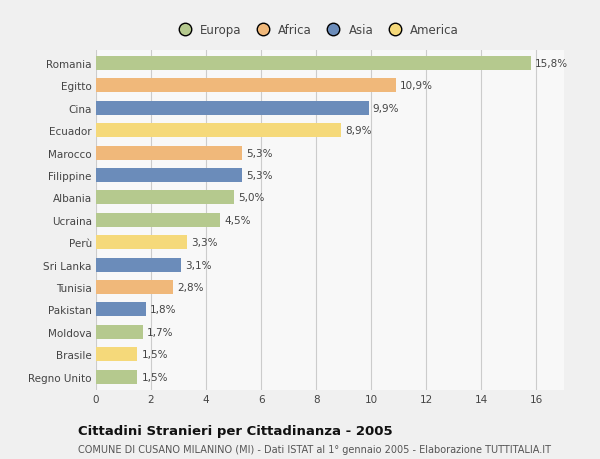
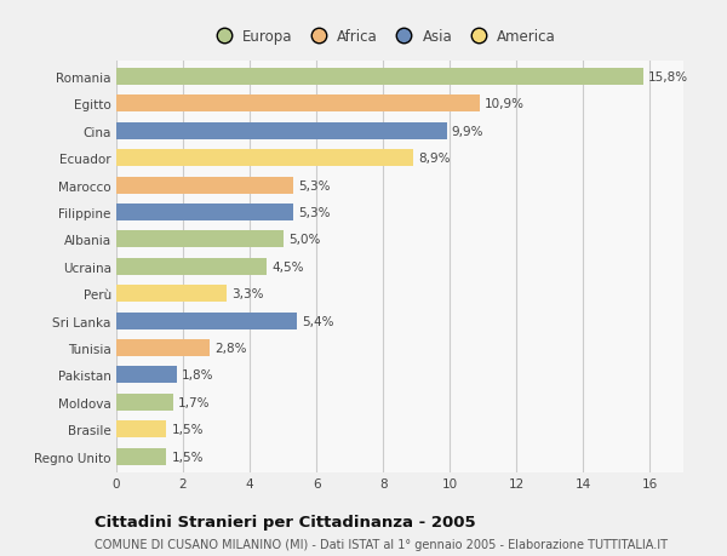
Sri Lanka: 3,1% -> 5,4%
